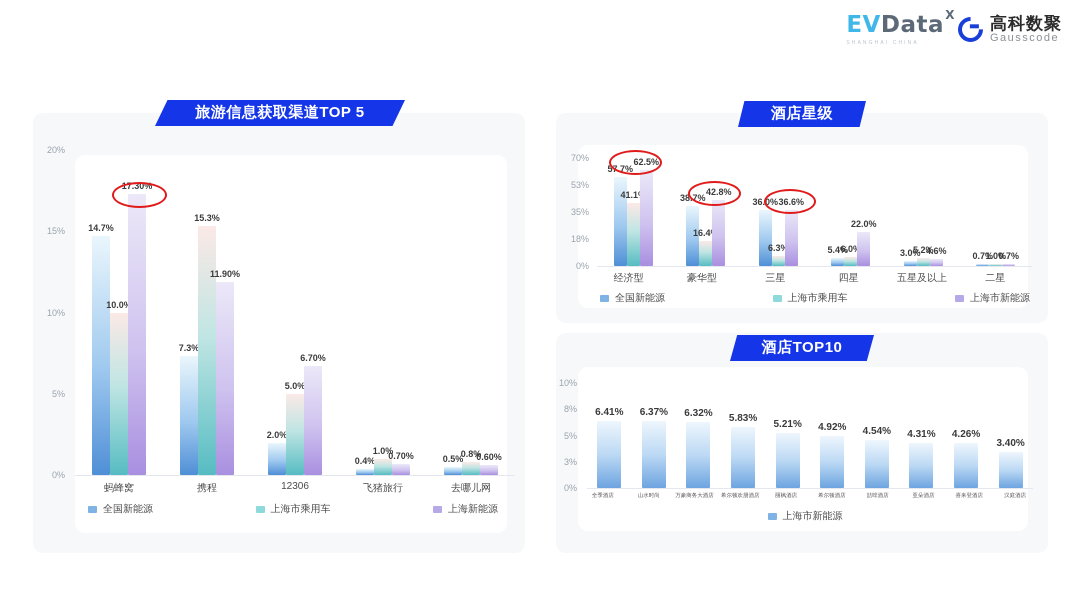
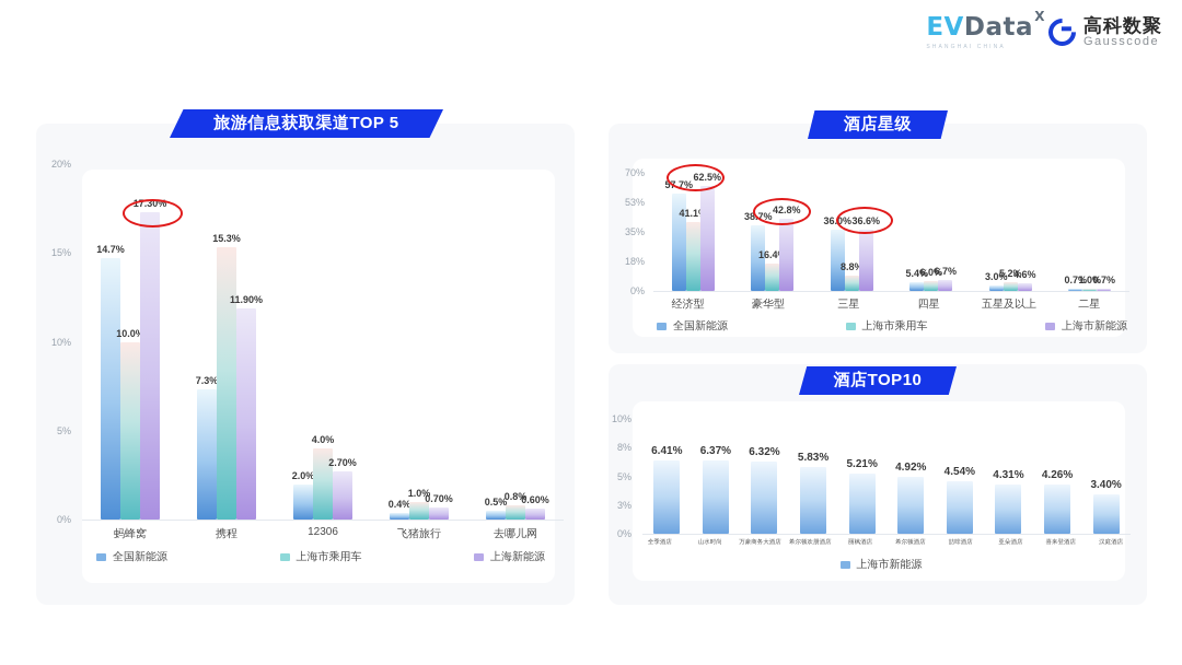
旅游信息获取渠道TOP 5/上海市乘用车/12306: 5.0% -> 4.0%
旅游信息获取渠道TOP 5/上海新能源/12306: 6.70% -> 2.70%
酒店星级/上海市乘用车/三星: 6.3% -> 8.8%
酒店星级/上海市新能源/四星: 22.0% -> 6.7%
